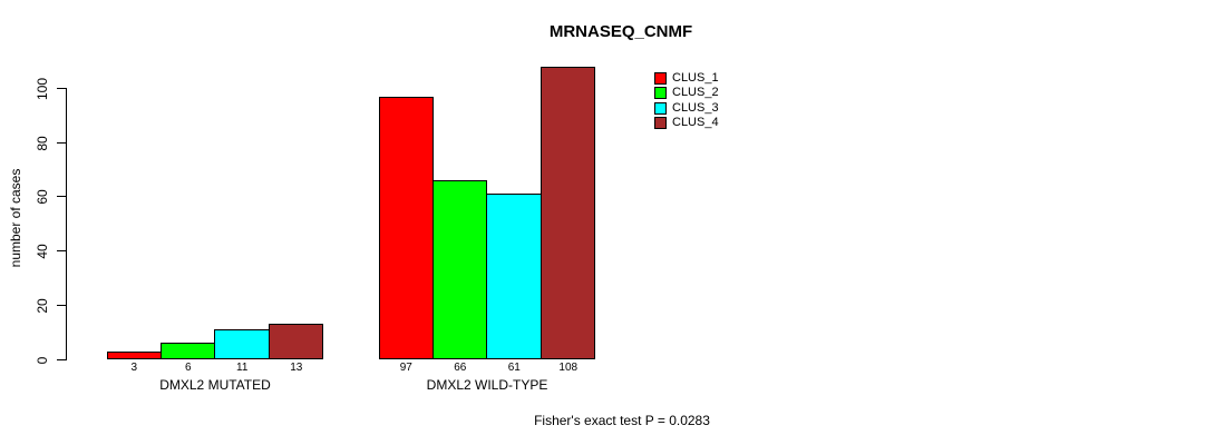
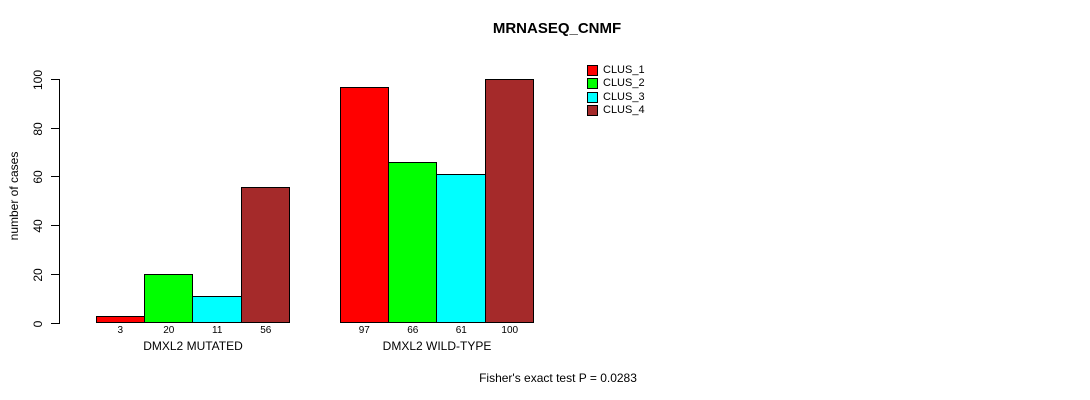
CLUS_2/DMXL2 MUTATED: 6 -> 20
CLUS_4/DMXL2 MUTATED: 13 -> 56
CLUS_4/DMXL2 WILD-TYPE: 108 -> 100
